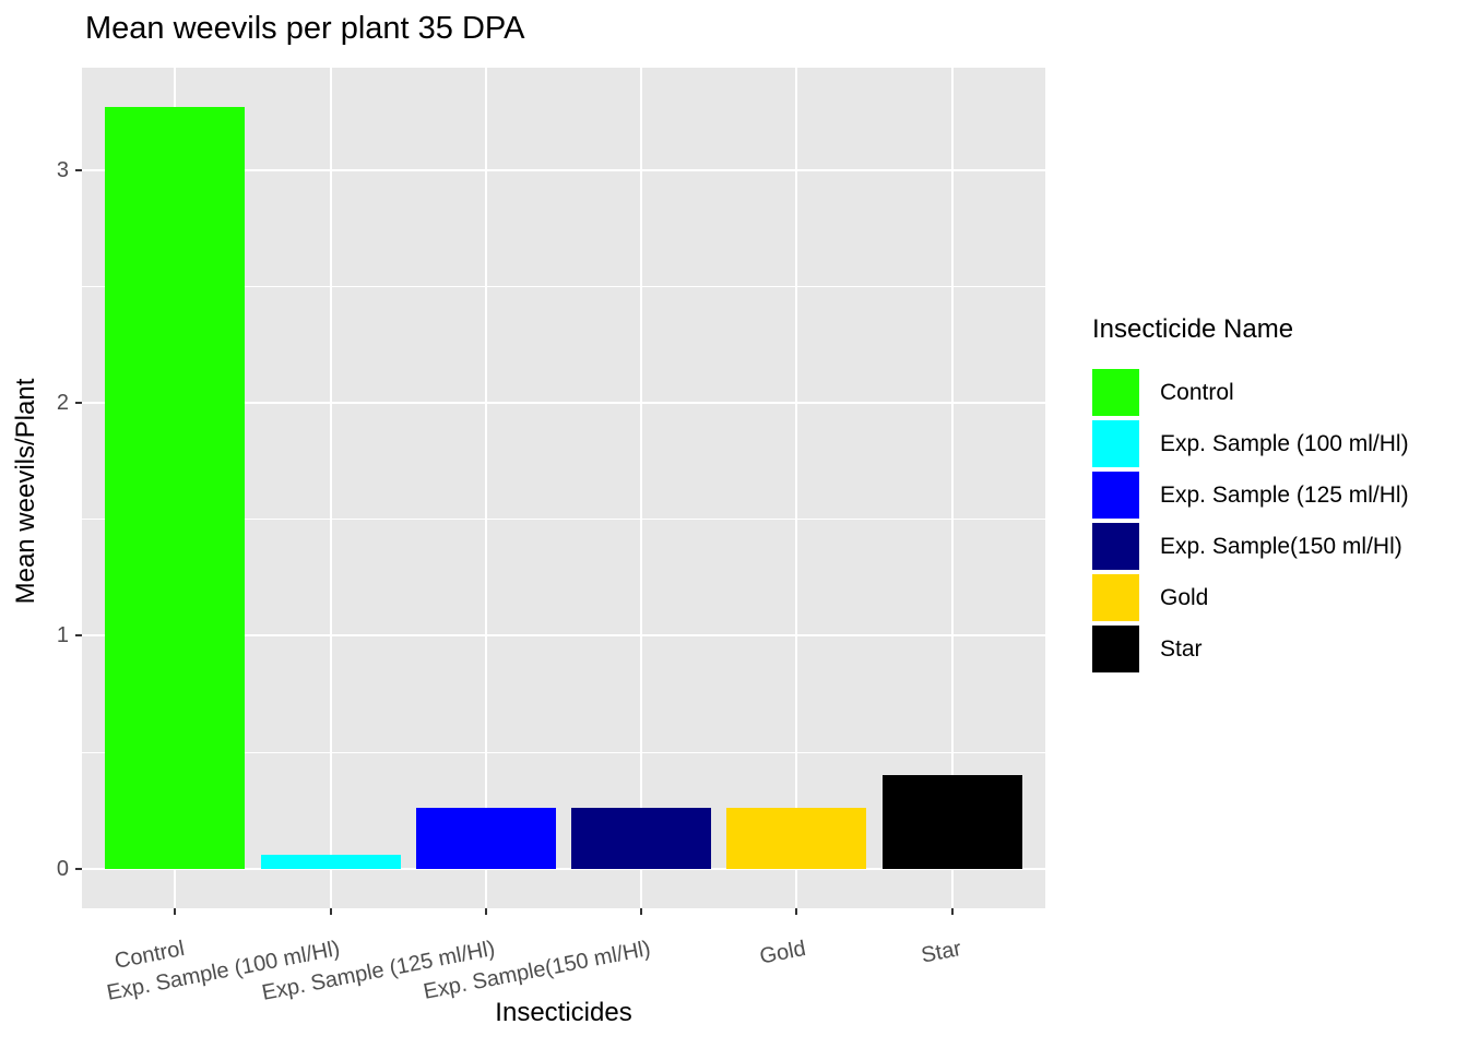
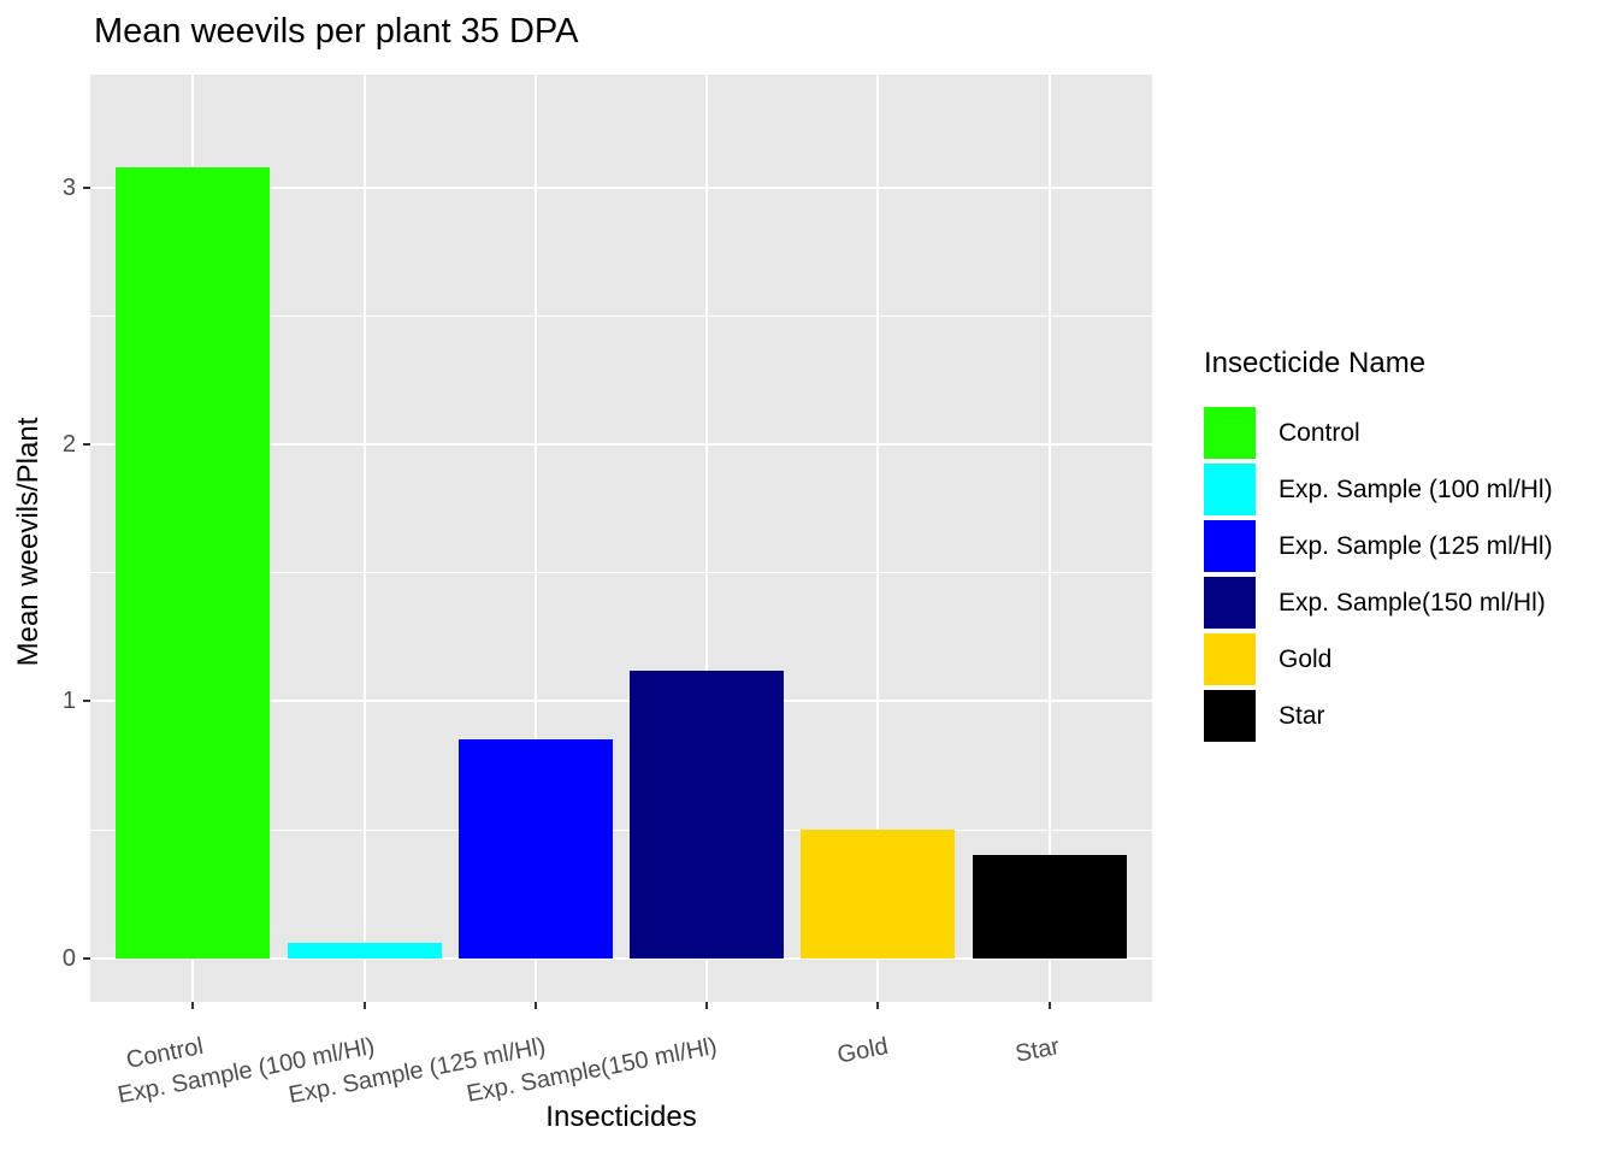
Control: 3.27 -> 3.08
Exp. Sample (125 ml/Hl): 0.26 -> 0.85
Exp. Sample(150 ml/Hl): 0.26 -> 1.12
Gold: 0.26 -> 0.50
